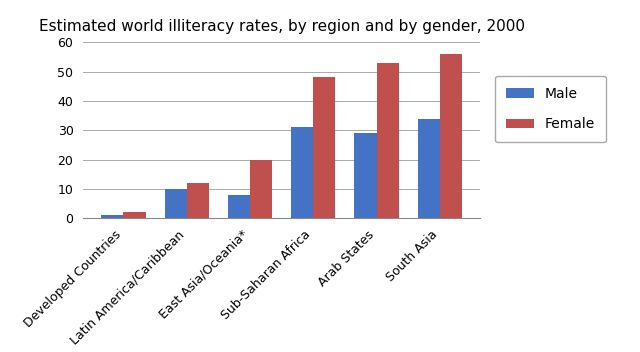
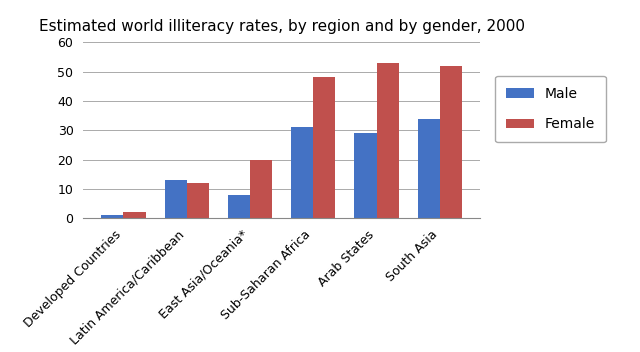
Male/Latin America/Caribbean: 10 -> 13
Female/South Asia: 56 -> 52
